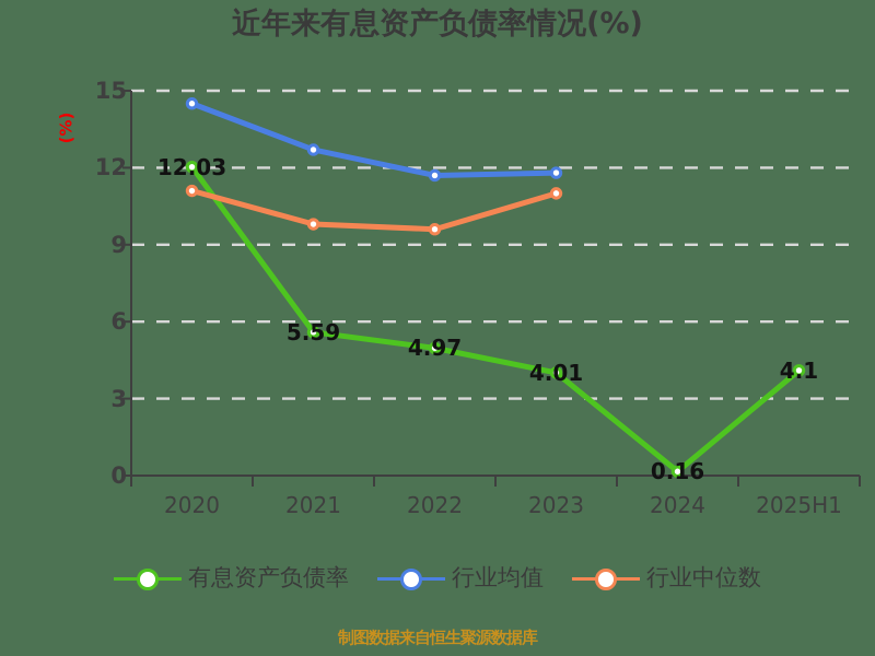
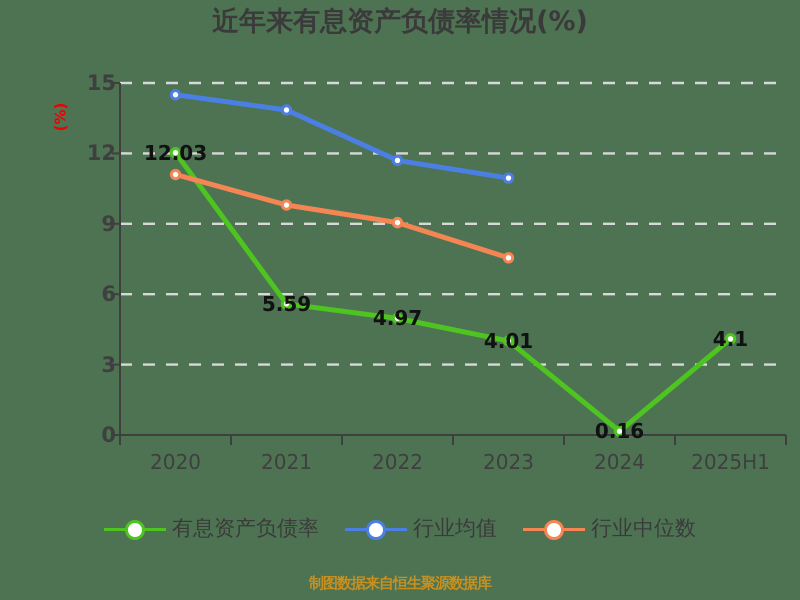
行业均值/2021: 12.7 -> 13.8
行业中位数/2022: 9.6 -> 9.1
行业均值/2023: 11.8 -> 10.9
行业中位数/2023: 11.0 -> 7.5
